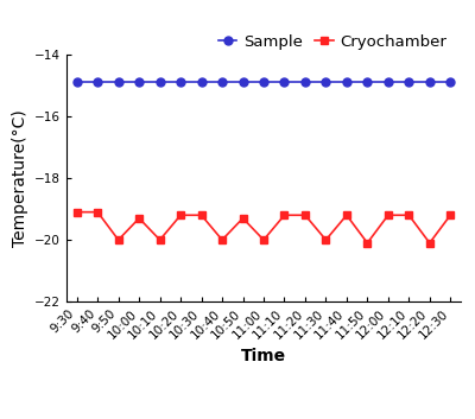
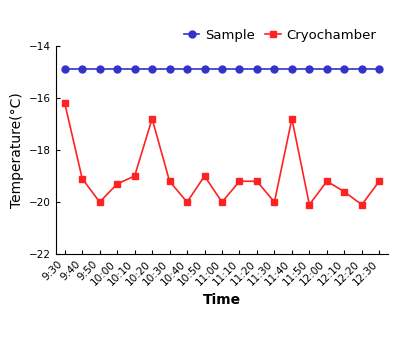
Cryochamber/9:30: -19.1 -> -16.2
Cryochamber/10:10: -20.0 -> -19.0
Cryochamber/10:20: -19.2 -> -16.8
Cryochamber/10:50: -19.3 -> -19.0
Cryochamber/11:40: -19.2 -> -16.8
Cryochamber/12:10: -19.2 -> -19.6
